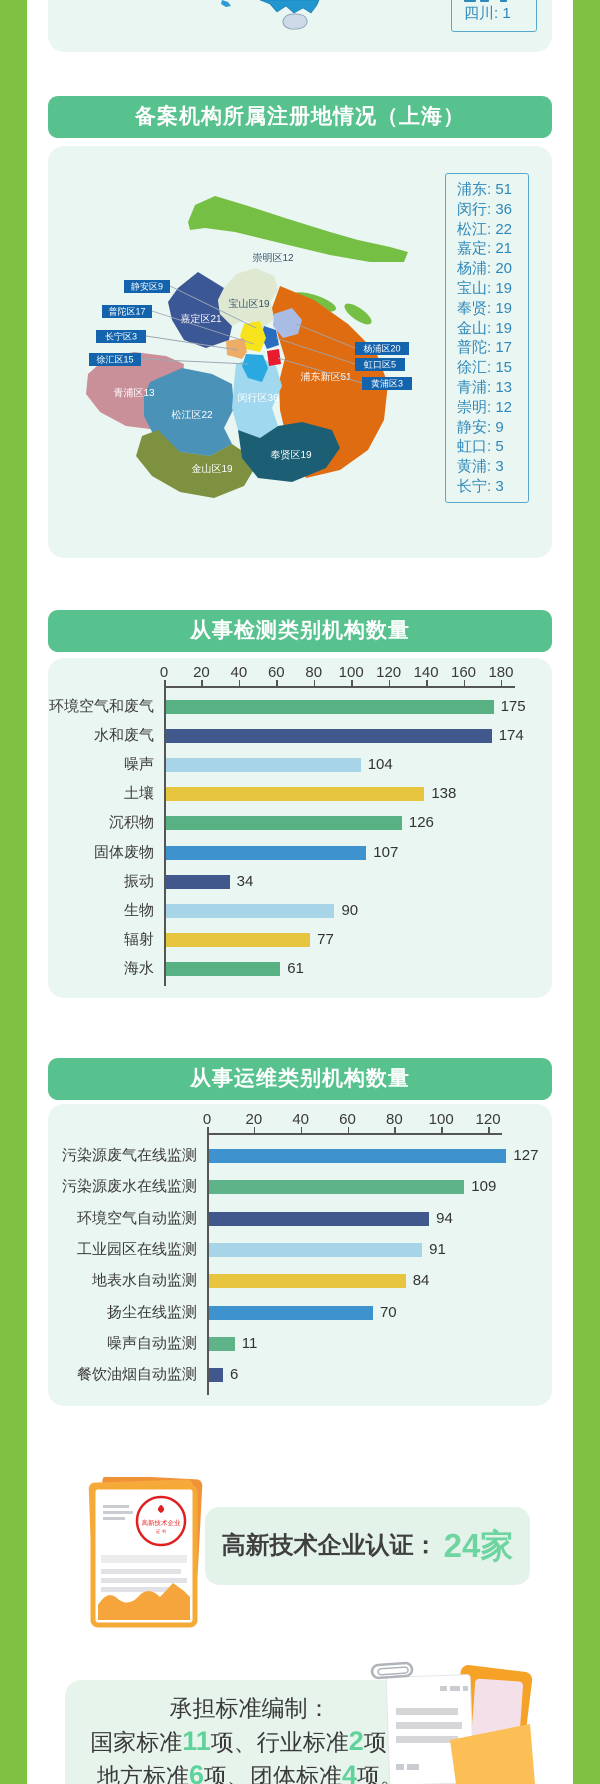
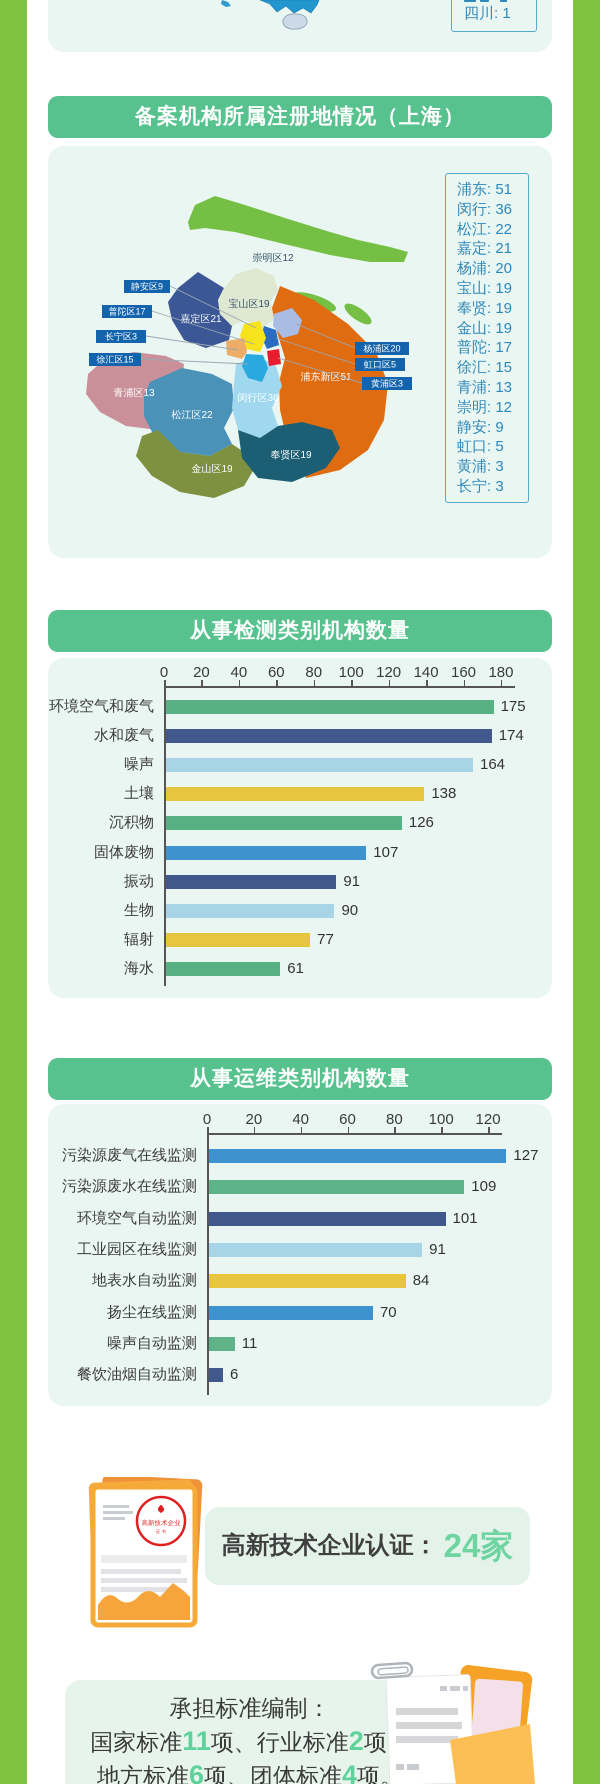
从事检测类别机构数量/噪声: 104 -> 164
从事检测类别机构数量/振动: 34 -> 91
从事运维类别机构数量/环境空气自动监测: 94 -> 101
